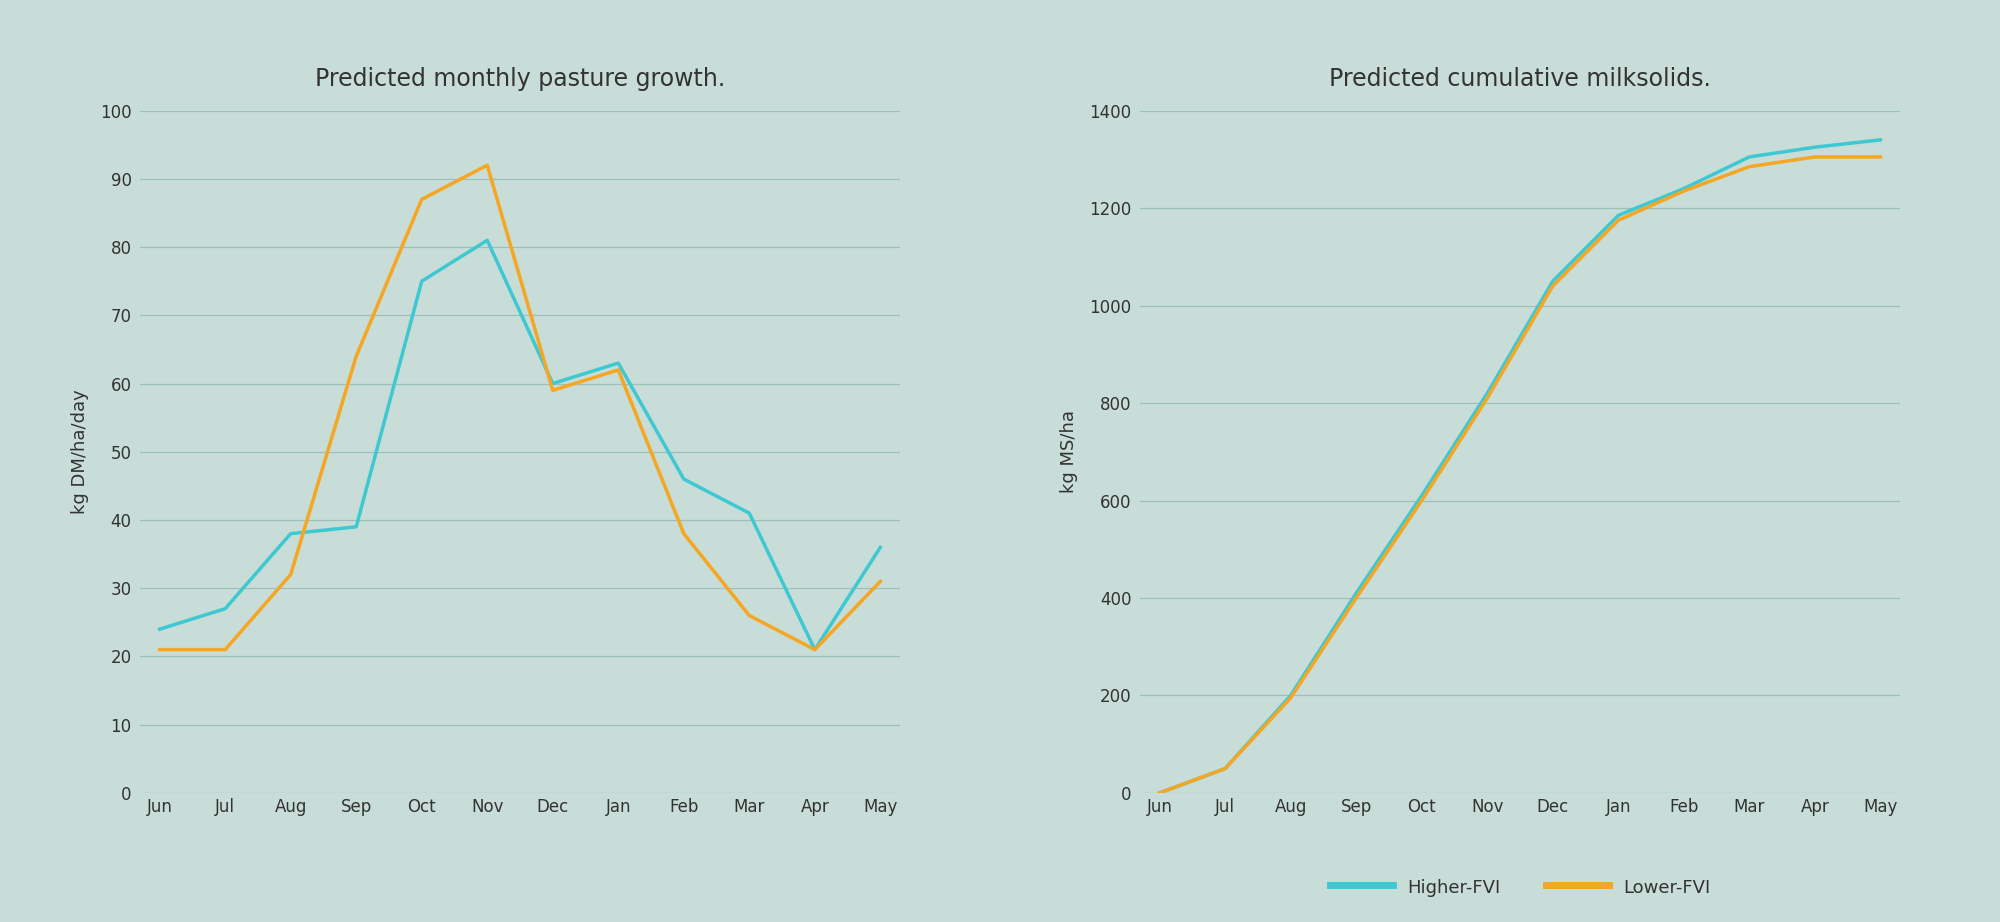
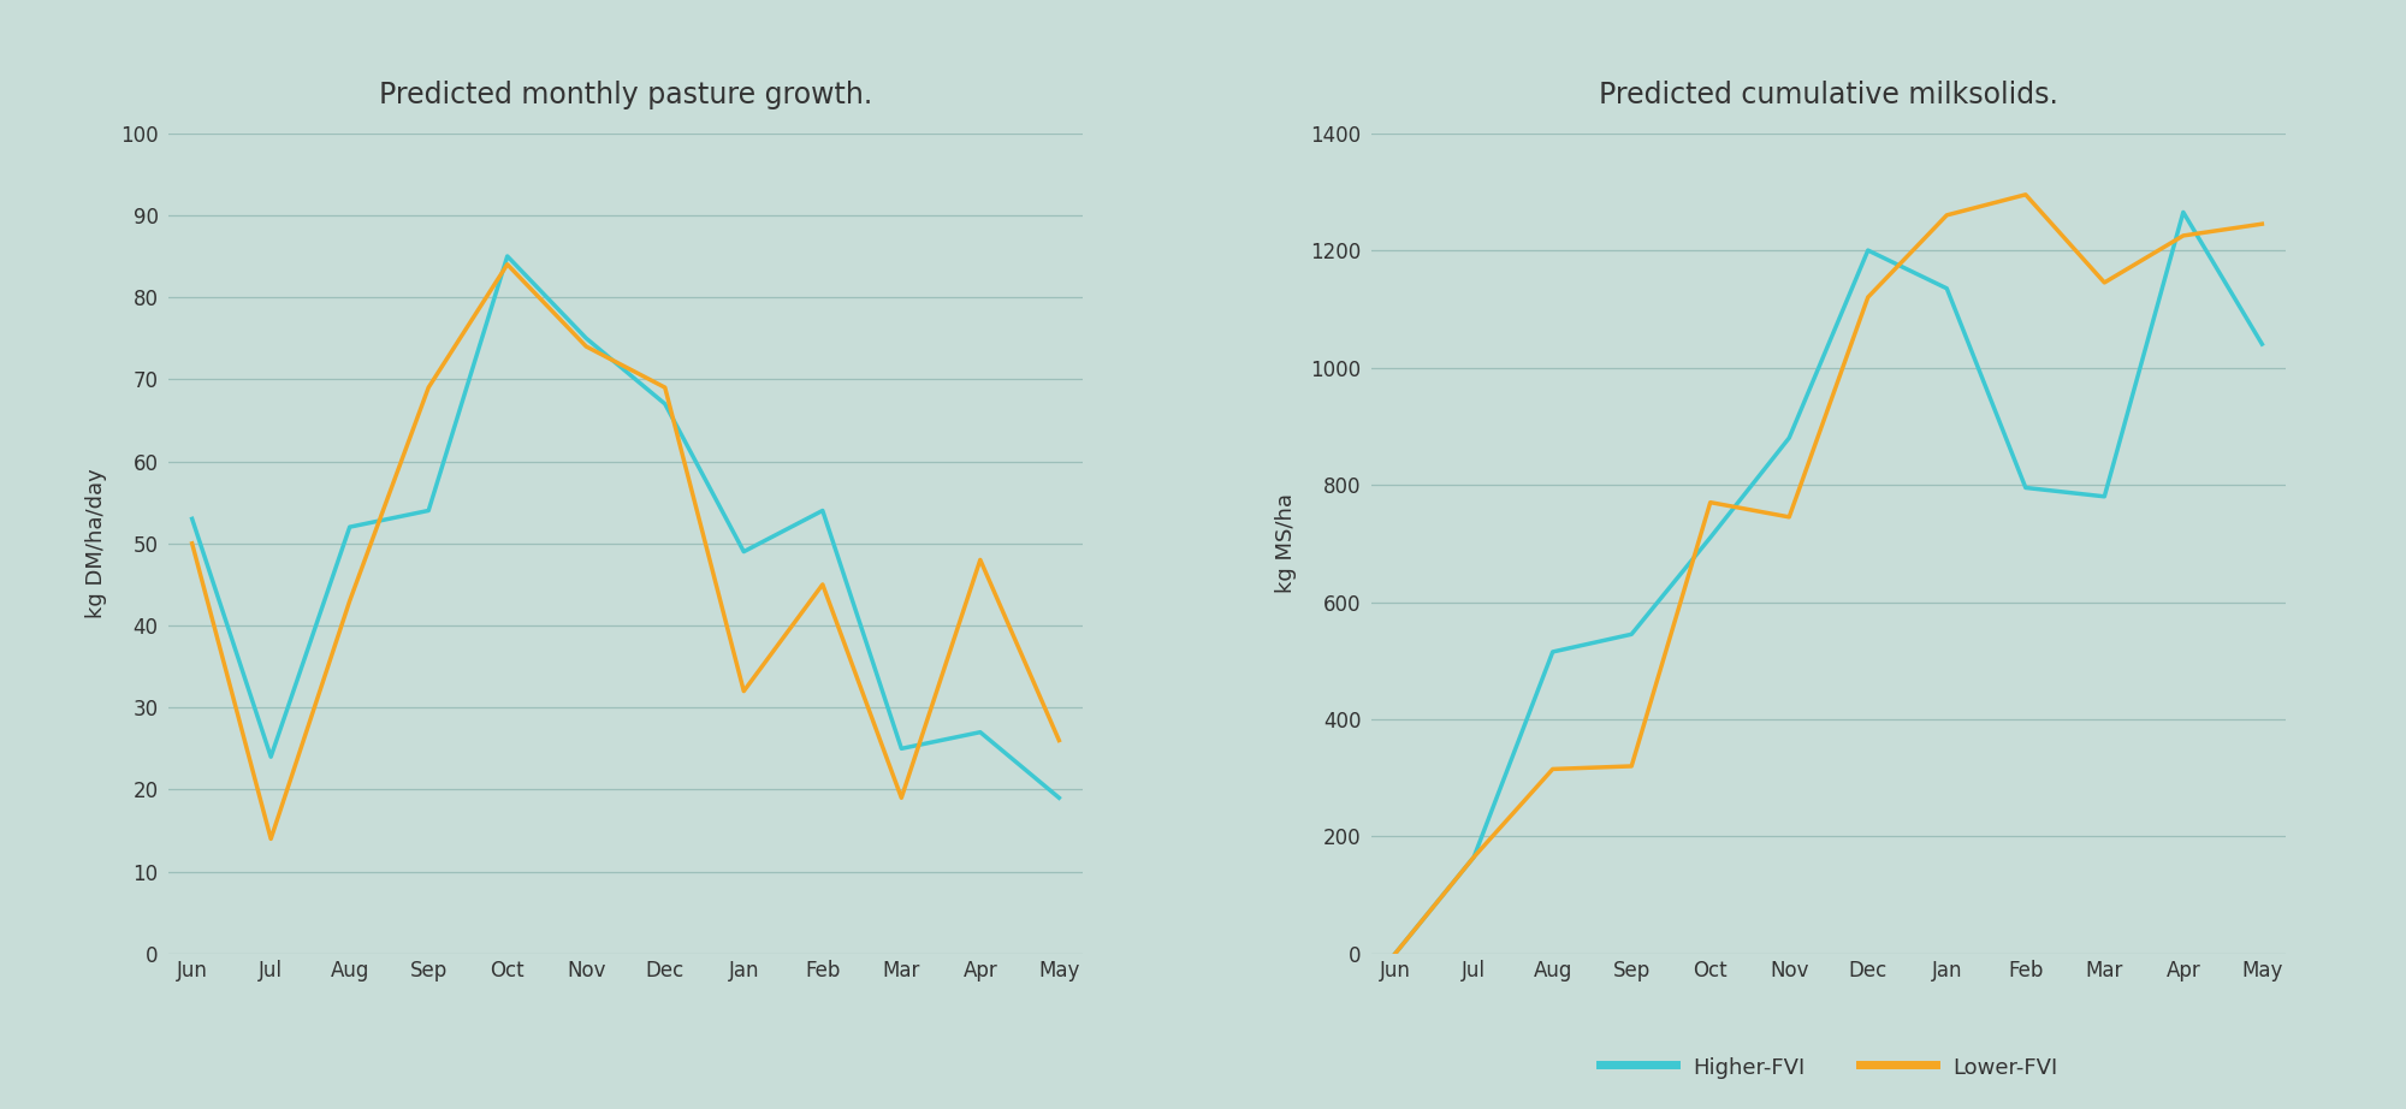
Predicted monthly pasture growth./Higher-FVI/Jun: 24 -> 53
Predicted monthly pasture growth./Lower-FVI/Jun: 21 -> 50
Predicted monthly pasture growth./Higher-FVI/Jul: 27 -> 24
Predicted monthly pasture growth./Lower-FVI/Jul: 21 -> 14
Predicted monthly pasture growth./Higher-FVI/Aug: 38 -> 52
Predicted monthly pasture growth./Lower-FVI/Aug: 32 -> 43
Predicted monthly pasture growth./Higher-FVI/Sep: 39 -> 54
Predicted monthly pasture growth./Lower-FVI/Sep: 64 -> 69
Predicted monthly pasture growth./Higher-FVI/Oct: 75 -> 85
Predicted monthly pasture growth./Lower-FVI/Oct: 87 -> 84
Predicted monthly pasture growth./Higher-FVI/Nov: 81 -> 75
Predicted monthly pasture growth./Lower-FVI/Nov: 92 -> 74
Predicted monthly pasture growth./Higher-FVI/Dec: 60 -> 67
Predicted monthly pasture growth./Lower-FVI/Dec: 59 -> 69
Predicted monthly pasture growth./Higher-FVI/Jan: 63 -> 49
Predicted monthly pasture growth./Lower-FVI/Jan: 62 -> 32
Predicted monthly pasture growth./Higher-FVI/Feb: 46 -> 54
Predicted monthly pasture growth./Lower-FVI/Feb: 38 -> 45
Predicted monthly pasture growth./Higher-FVI/Mar: 41 -> 25
Predicted monthly pasture growth./Lower-FVI/Mar: 26 -> 19
Predicted monthly pasture growth./Higher-FVI/Apr: 21 -> 27
Predicted monthly pasture growth./Lower-FVI/Apr: 21 -> 48
Predicted monthly pasture growth./Higher-FVI/May: 36 -> 19
Predicted monthly pasture growth./Lower-FVI/May: 31 -> 26
Predicted cumulative milksolids./Higher-FVI/Jul: 50 -> 165
Predicted cumulative milksolids./Lower-FVI/Jul: 50 -> 165
Predicted cumulative milksolids./Higher-FVI/Aug: 200 -> 515
Predicted cumulative milksolids./Lower-FVI/Aug: 195 -> 315
Predicted cumulative milksolids./Higher-FVI/Sep: 410 -> 545
Predicted cumulative milksolids./Lower-FVI/Sep: 400 -> 320
Predicted cumulative milksolids./Higher-FVI/Oct: 610 -> 710
Predicted cumulative milksolids./Lower-FVI/Oct: 600 -> 770
Predicted cumulative milksolids./Higher-FVI/Nov: 820 -> 880
Predicted cumulative milksolids./Lower-FVI/Nov: 810 -> 745
Predicted cumulative milksolids./Higher-FVI/Dec: 1050 -> 1200
Predicted cumulative milksolids./Lower-FVI/Dec: 1040 -> 1120
Predicted cumulative milksolids./Higher-FVI/Jan: 1185 -> 1135
Predicted cumulative milksolids./Lower-FVI/Jan: 1175 -> 1260
Predicted cumulative milksolids./Higher-FVI/Feb: 1240 -> 795
Predicted cumulative milksolids./Lower-FVI/Feb: 1235 -> 1295
Predicted cumulative milksolids./Higher-FVI/Mar: 1305 -> 780
Predicted cumulative milksolids./Lower-FVI/Mar: 1285 -> 1145
Predicted cumulative milksolids./Higher-FVI/Apr: 1325 -> 1265
Predicted cumulative milksolids./Lower-FVI/Apr: 1305 -> 1225
Predicted cumulative milksolids./Higher-FVI/May: 1340 -> 1040
Predicted cumulative milksolids./Lower-FVI/May: 1305 -> 1245
